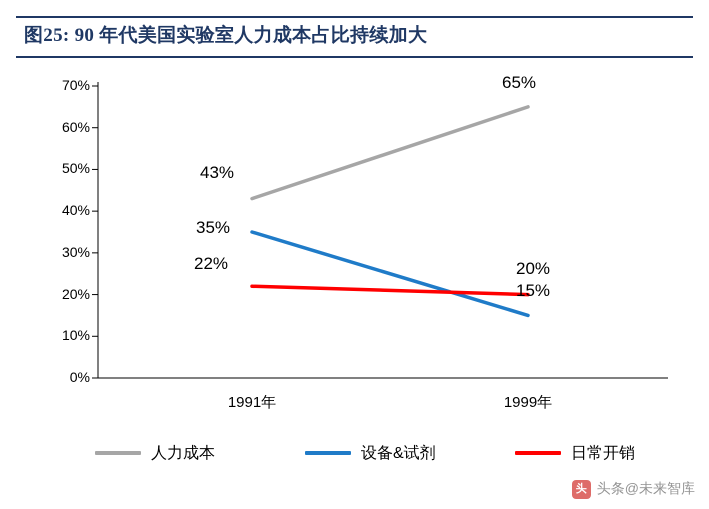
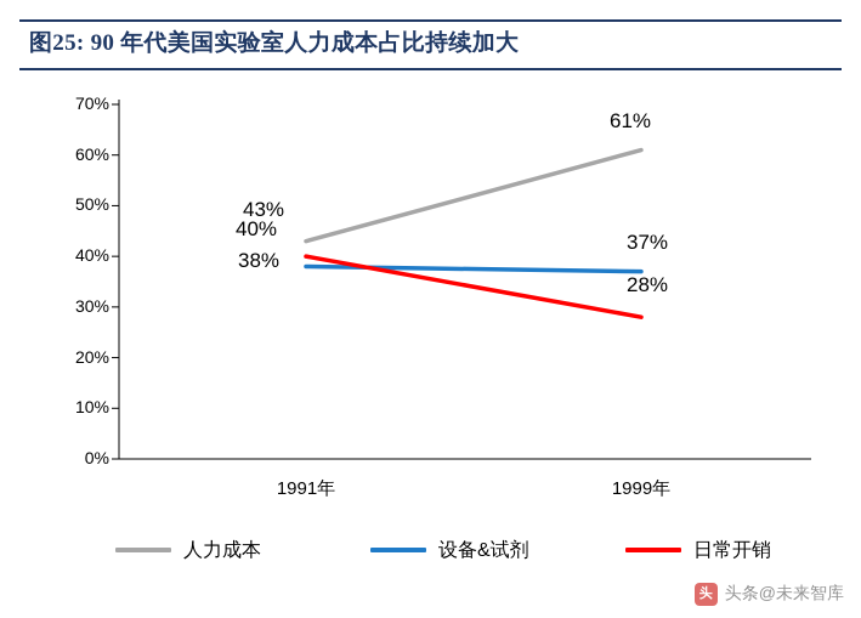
设备&试剂/1991年: 35% -> 38%
日常开销/1991年: 22% -> 40%
人力成本/1999年: 65% -> 61%
设备&试剂/1999年: 15% -> 37%
日常开销/1999年: 20% -> 28%
